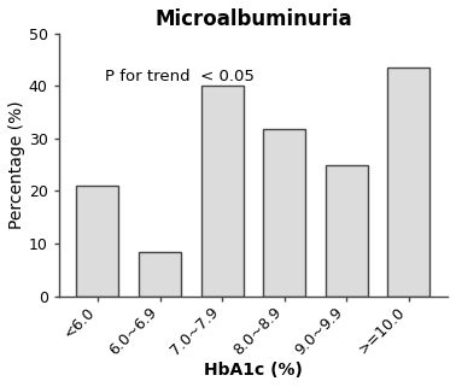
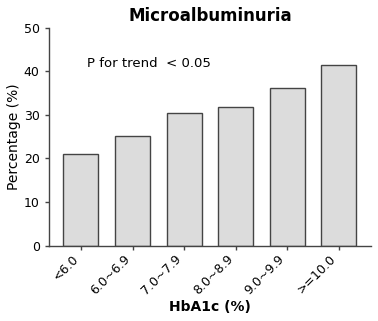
6.0~6.9: 8.5 -> 25.2
7.0~7.9: 40.0 -> 30.5
9.0~9.9: 25.0 -> 36.3
>=10.0: 43.5 -> 41.5
